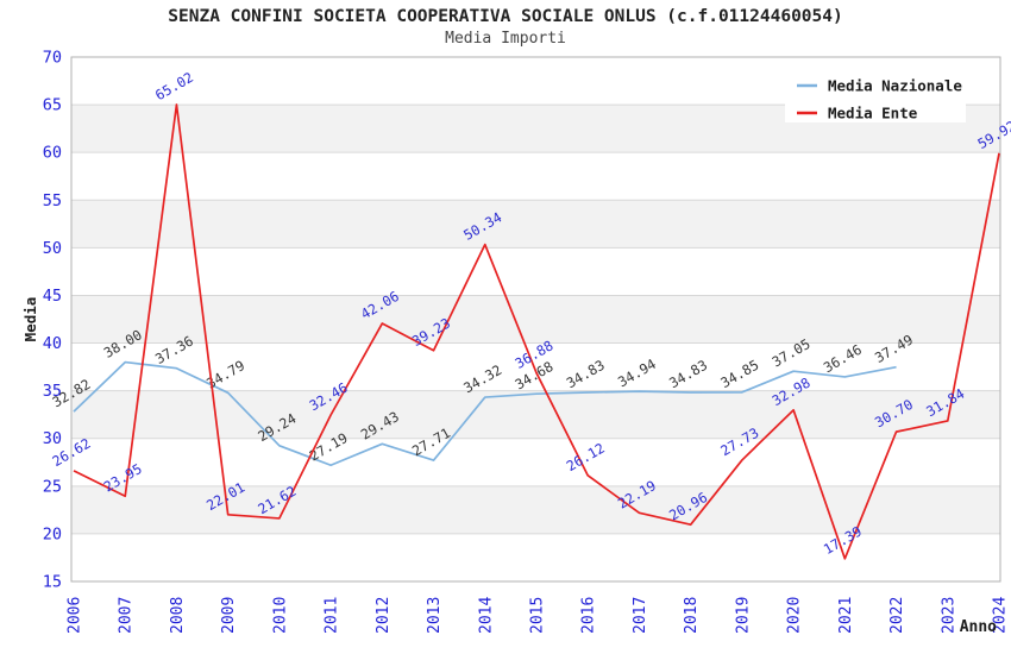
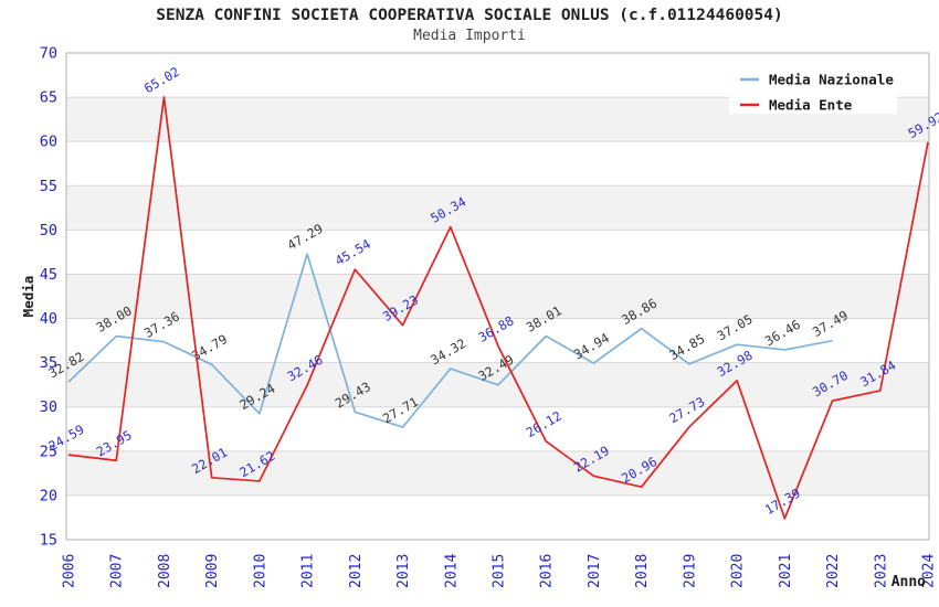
Media Ente/2006: 26.62 -> 24.59
Media Nazionale/2011: 27.19 -> 47.29
Media Ente/2012: 42.06 -> 45.54
Media Nazionale/2015: 34.68 -> 32.49
Media Nazionale/2016: 34.83 -> 38.01
Media Nazionale/2018: 34.83 -> 38.86
